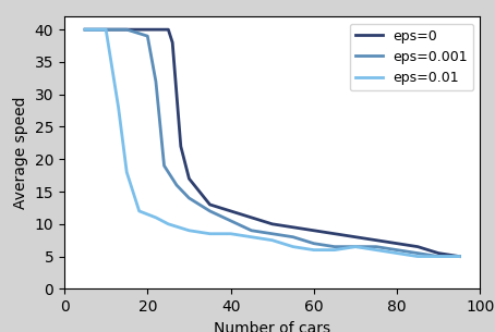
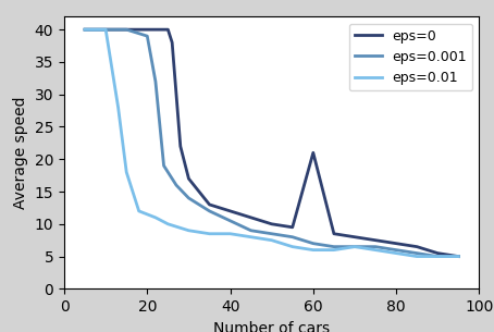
eps=0/60: 9.0 -> 21.0
